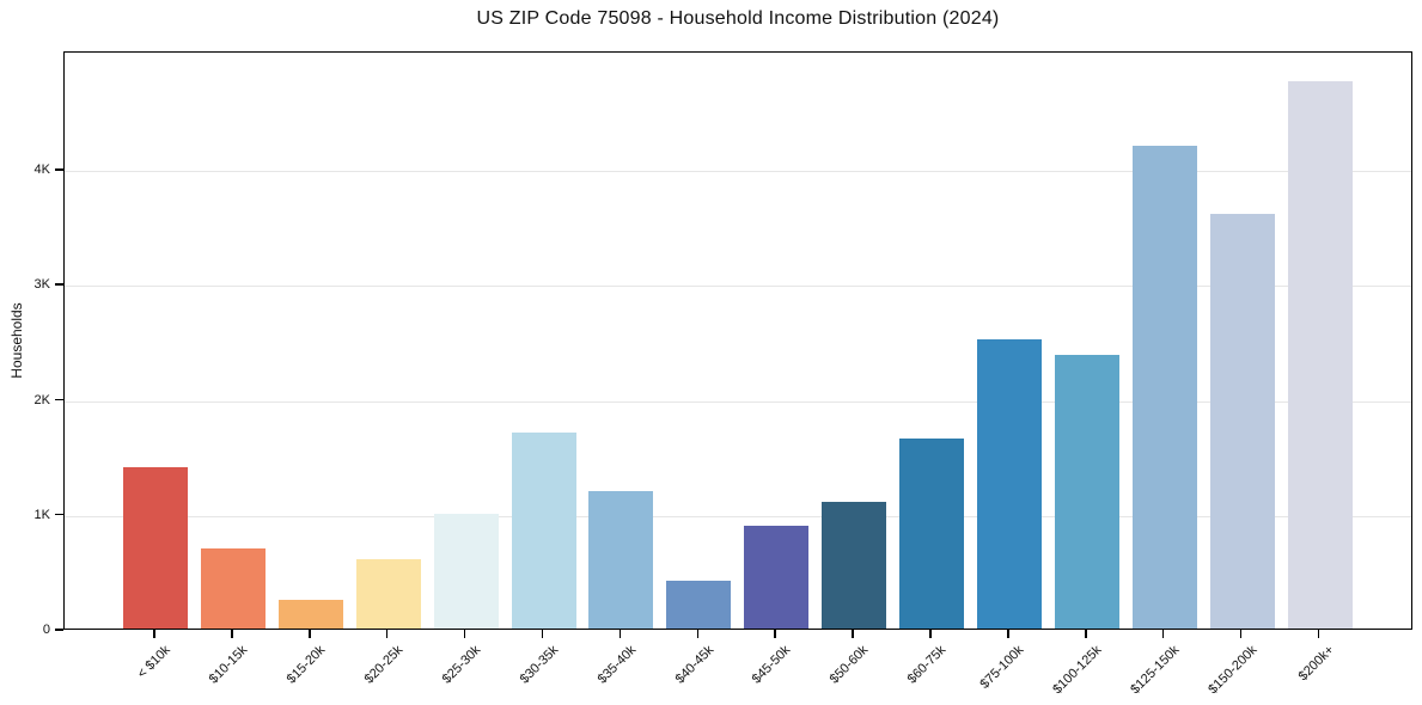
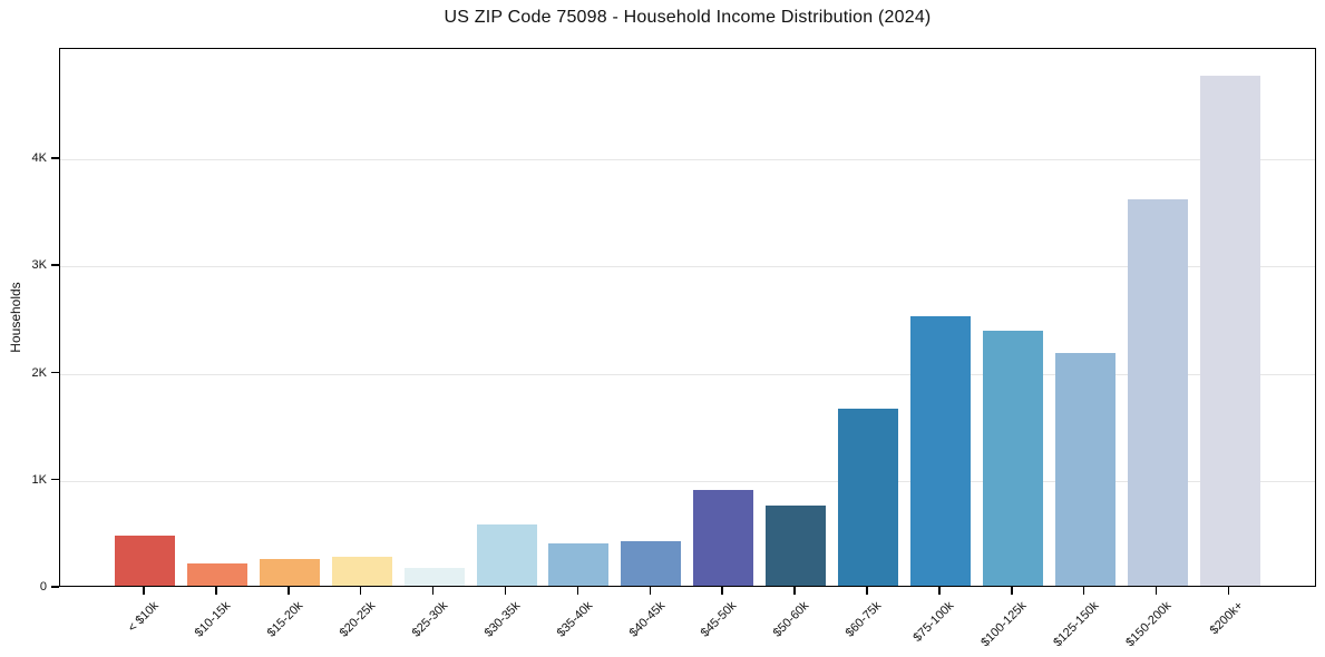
< $10k: 1.4K -> 0.5K
$10-15k: 0.7K -> 0.2K
$20-25k: 0.6K -> 0.3K
$25-30k: 1.0K -> 0.2K
$30-35k: 1.7K -> 0.6K
$35-40k: 1.2K -> 0.4K
$50-60k: 1.1K -> 0.8K
$125-150k: 4.2K -> 2.2K
